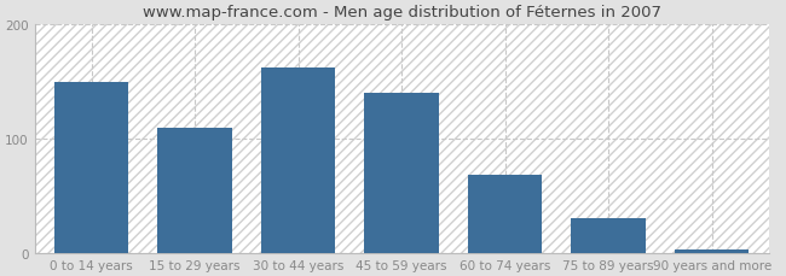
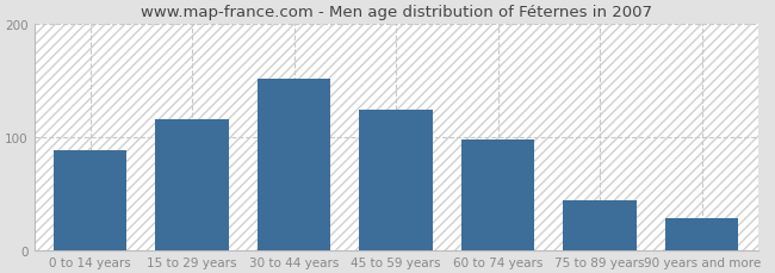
0 to 14 years: 150 -> 88
15 to 29 years: 110 -> 116
30 to 44 years: 162 -> 152
45 to 59 years: 140 -> 124
60 to 74 years: 68 -> 98
75 to 89 years: 30 -> 44
90 years and more: 3 -> 28
